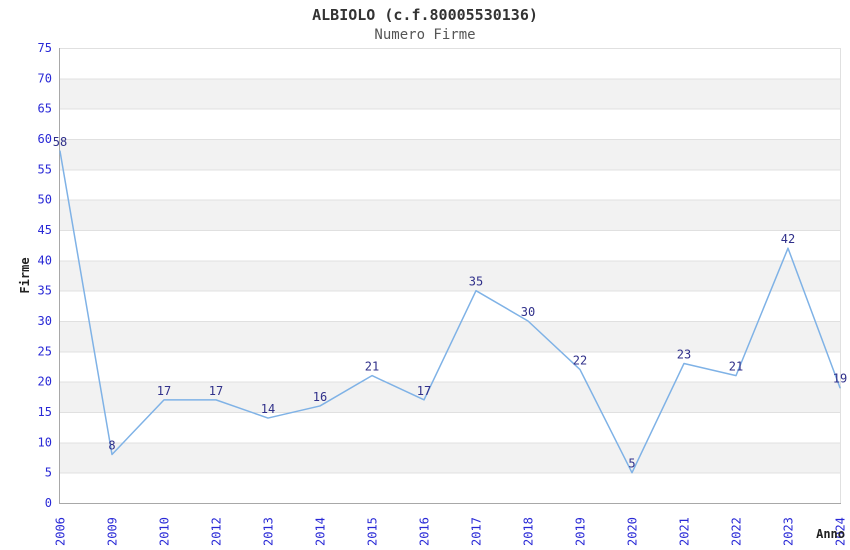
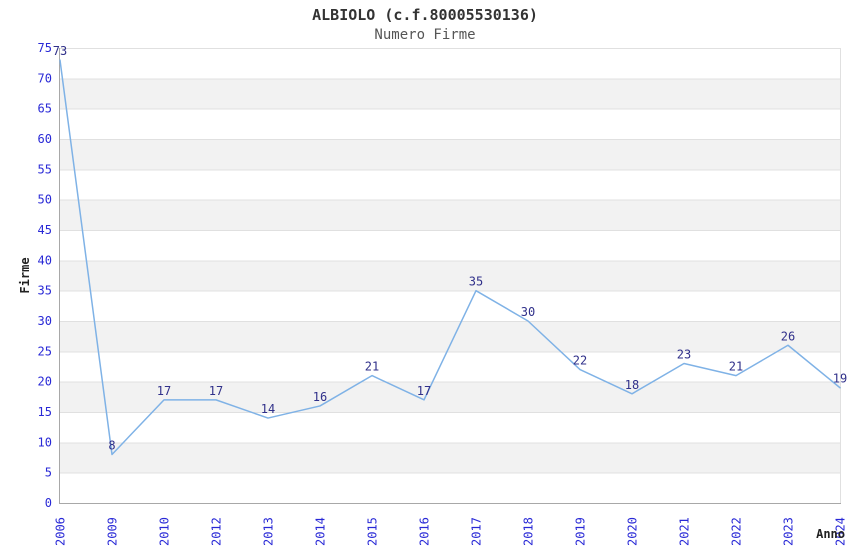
2006: 58 -> 73
2020: 5 -> 18
2023: 42 -> 26
